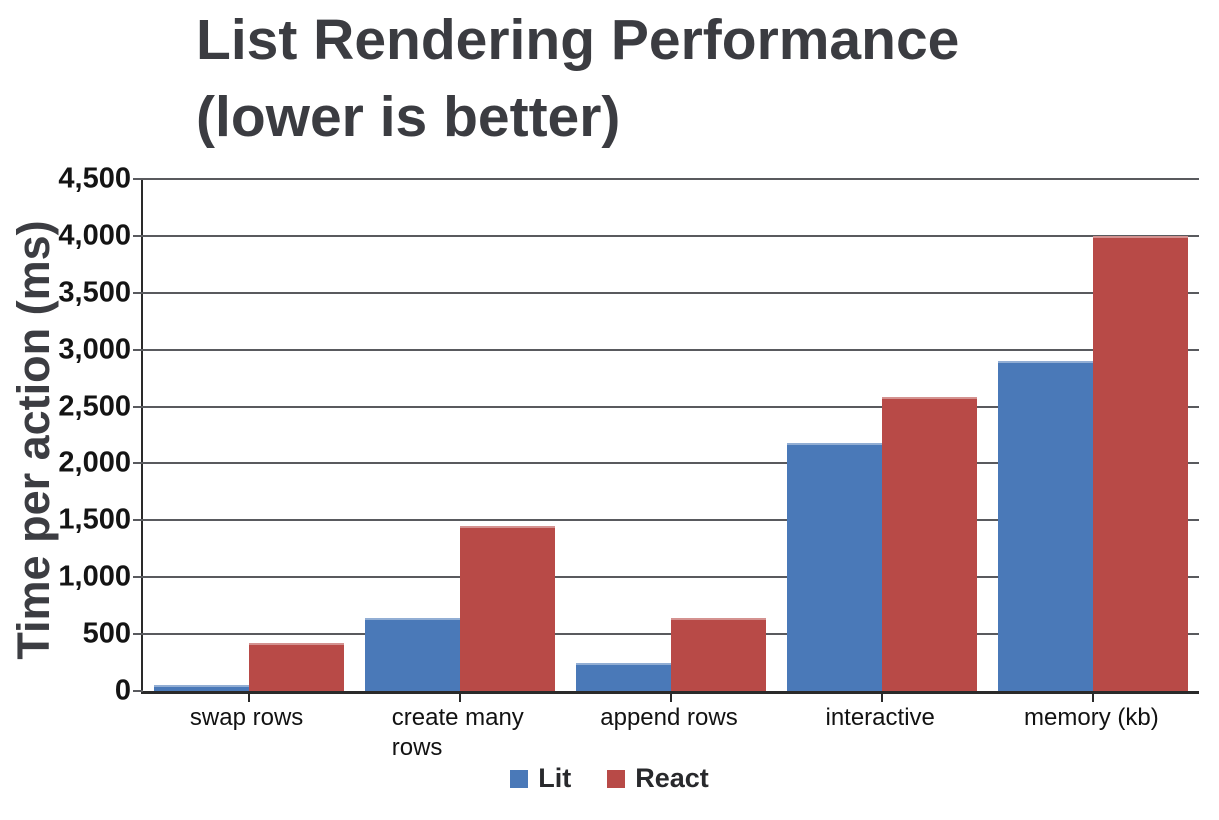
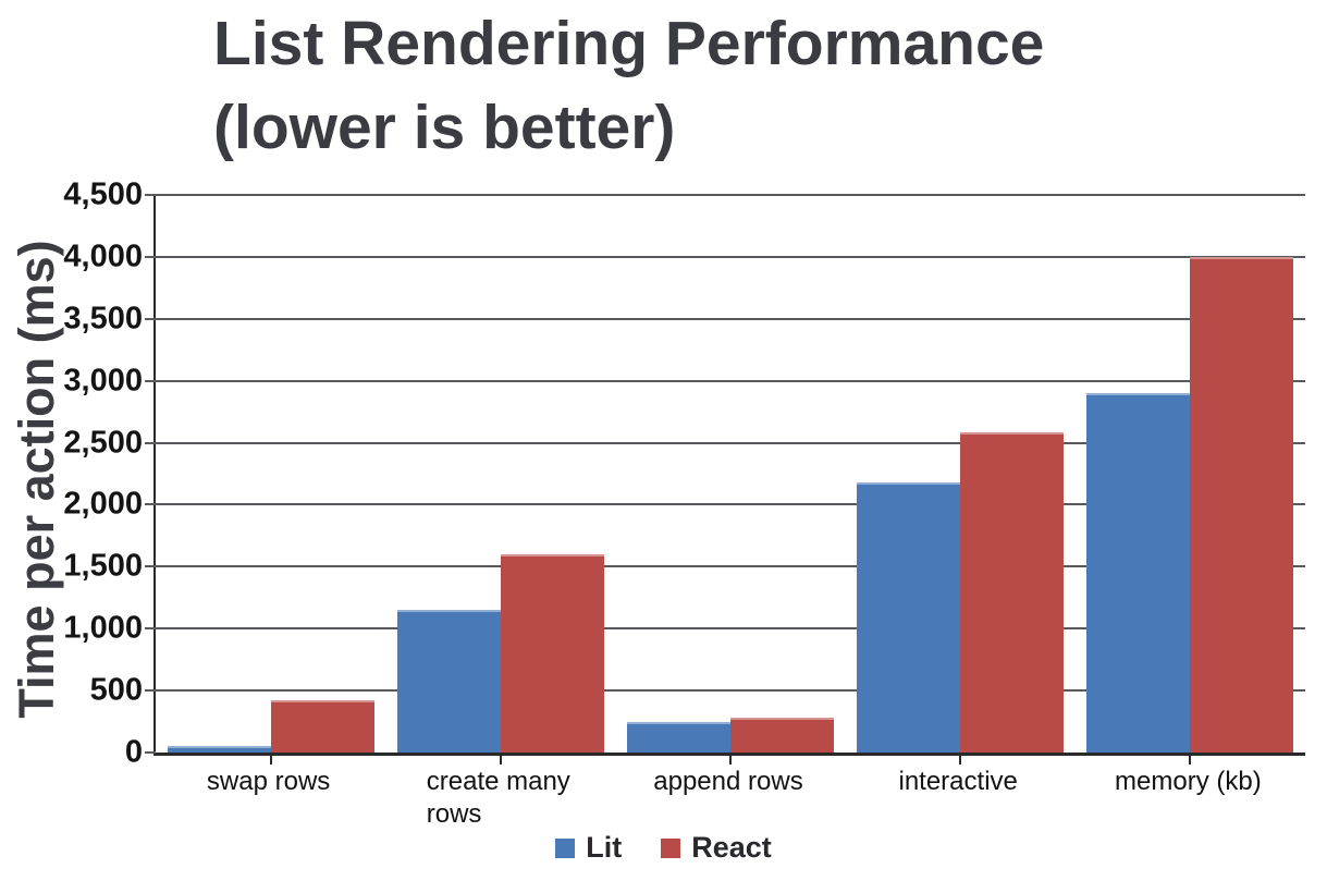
Lit/create many rows: 640 -> 1150
React/create many rows: 1450 -> 1600
React/append rows: 640 -> 280
